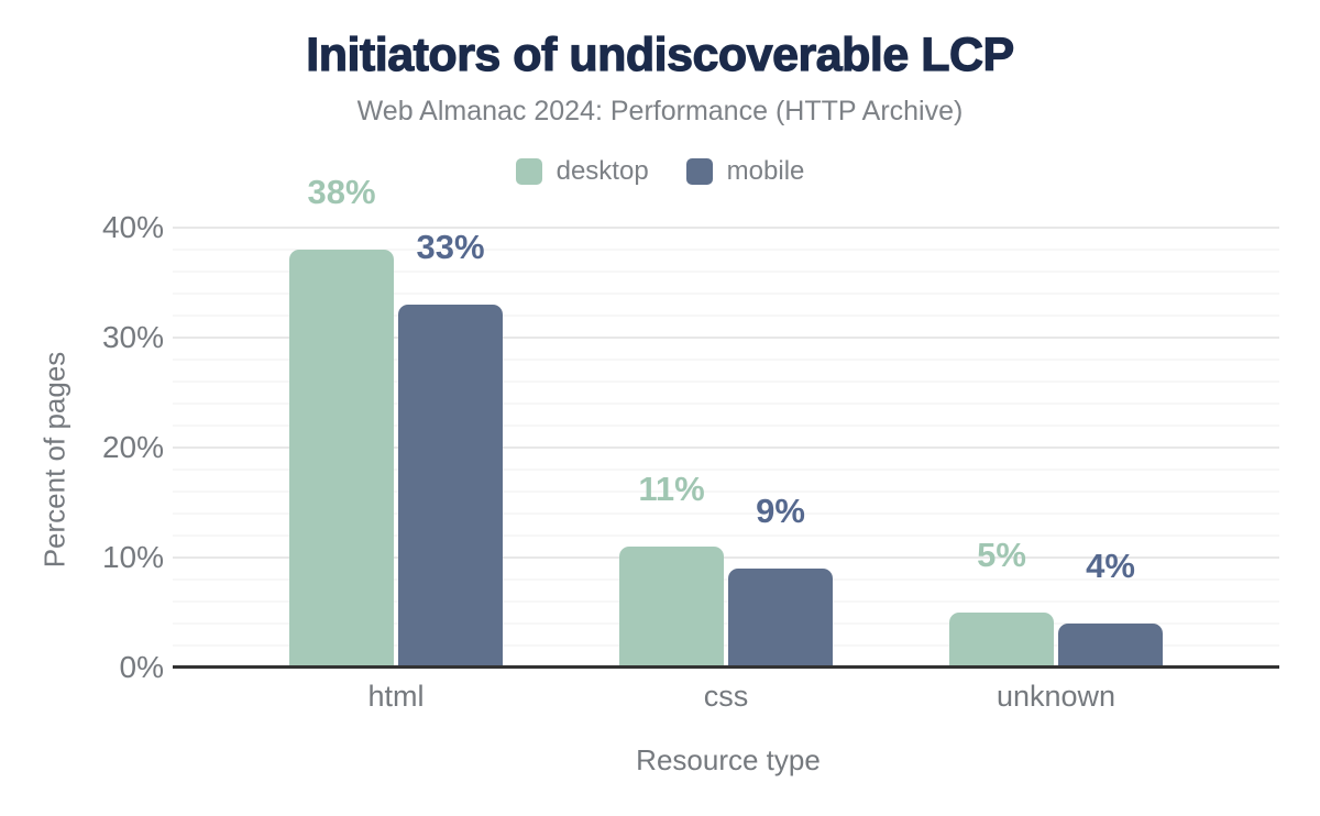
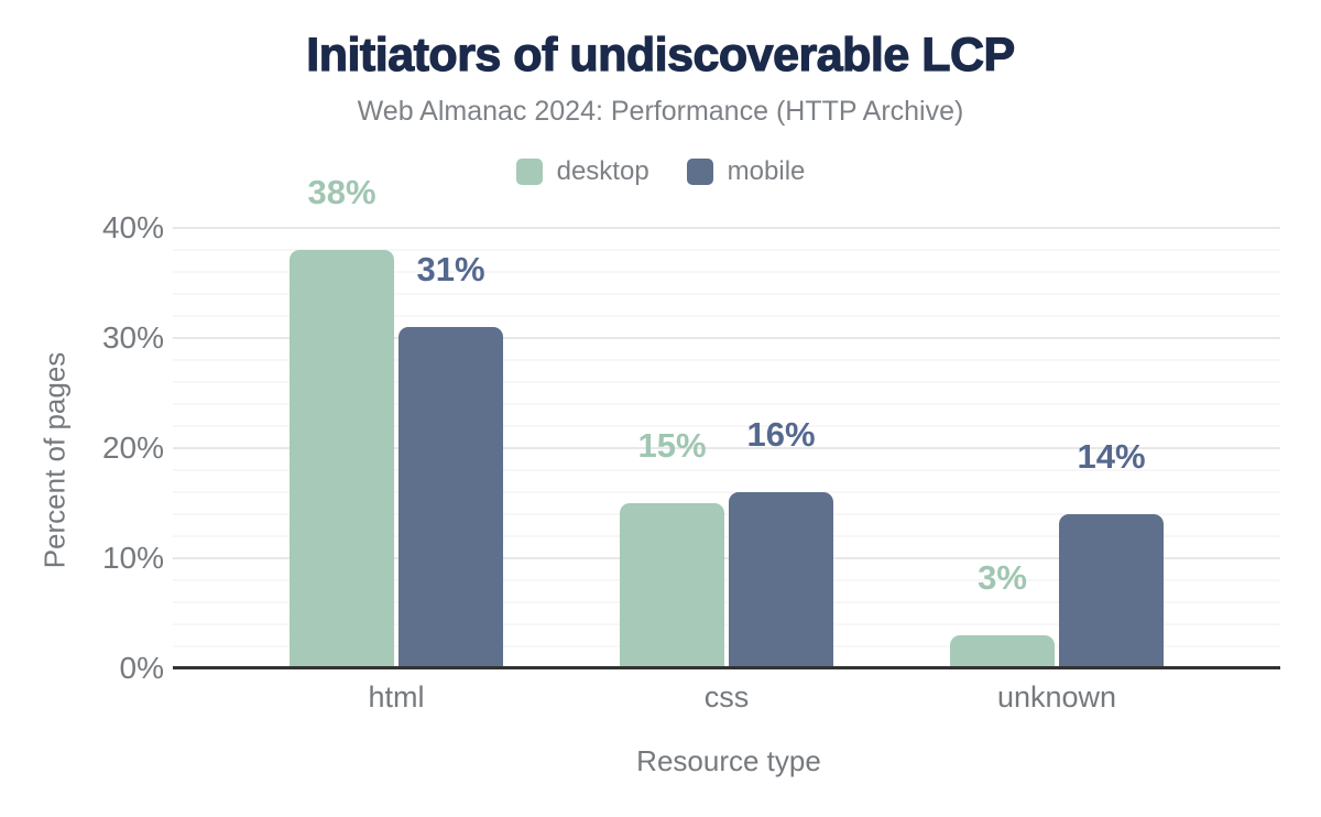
mobile/html: 33% -> 31%
desktop/css: 11% -> 15%
mobile/css: 9% -> 16%
desktop/unknown: 5% -> 3%
mobile/unknown: 4% -> 14%
